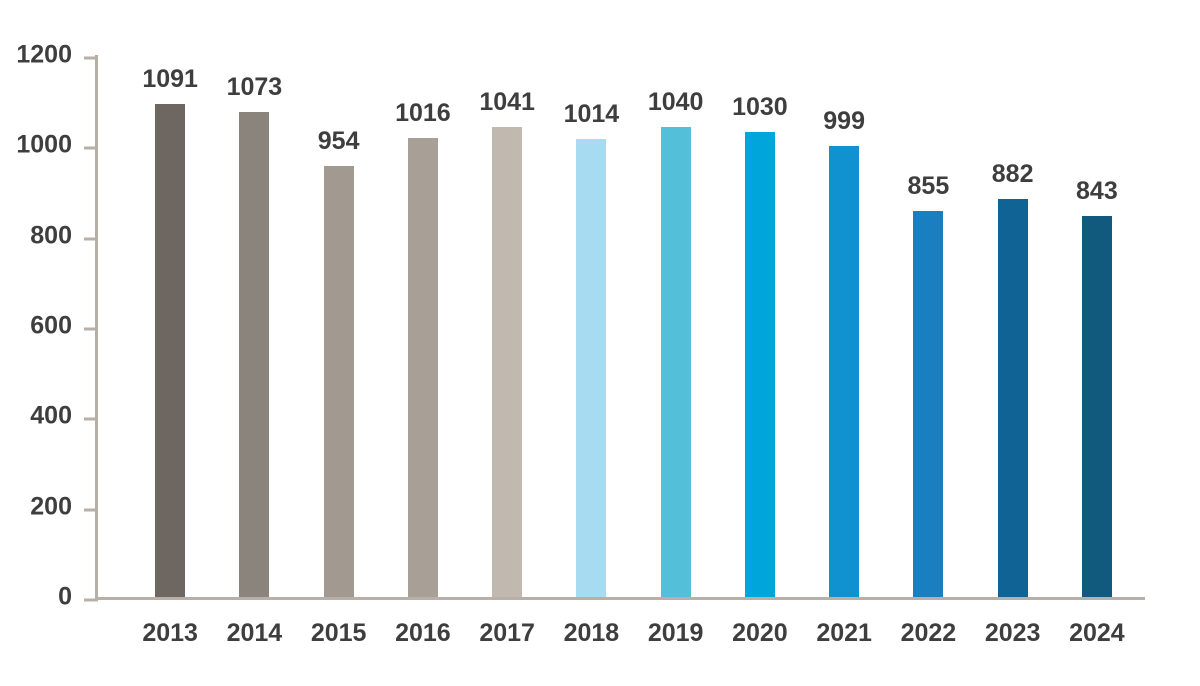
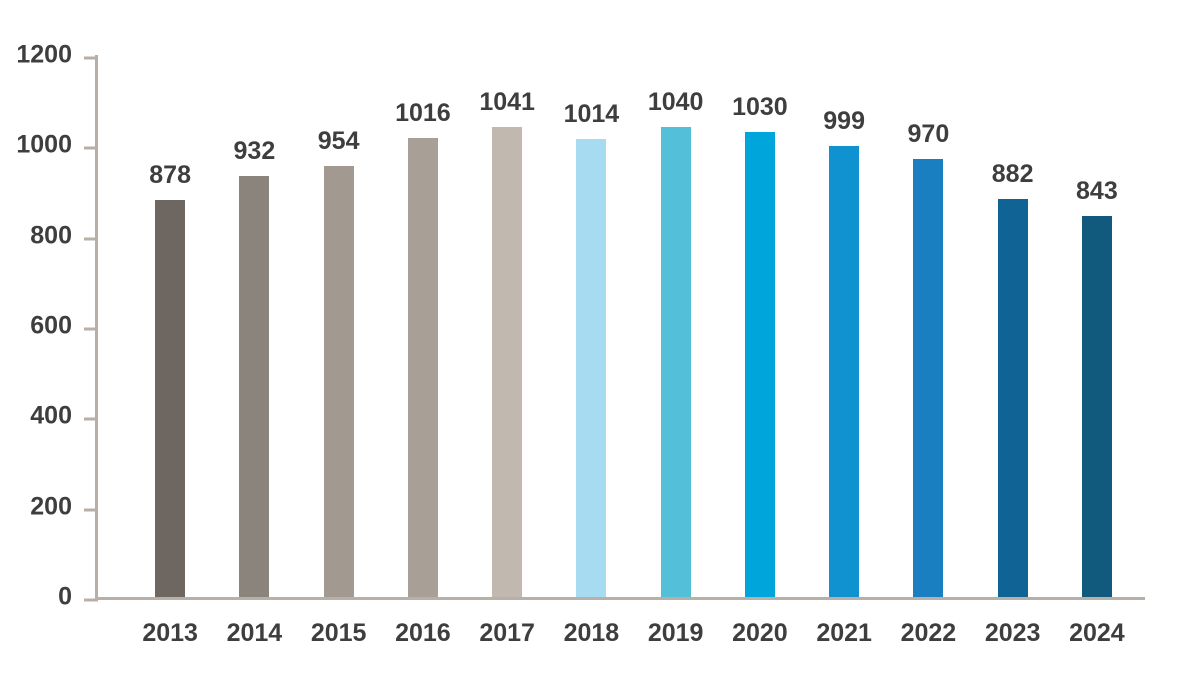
2013: 1091 -> 878
2014: 1073 -> 932
2022: 855 -> 970
